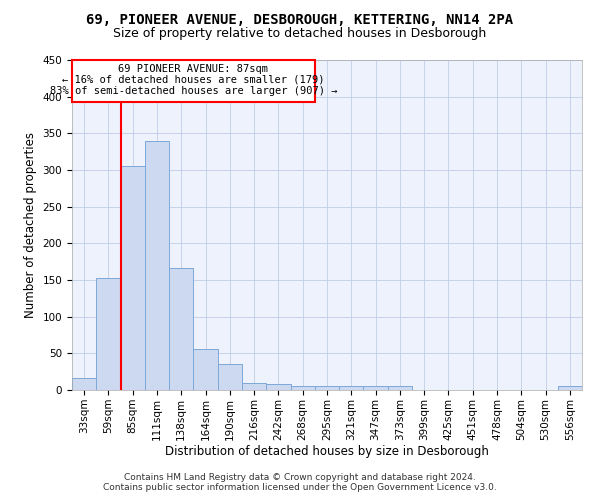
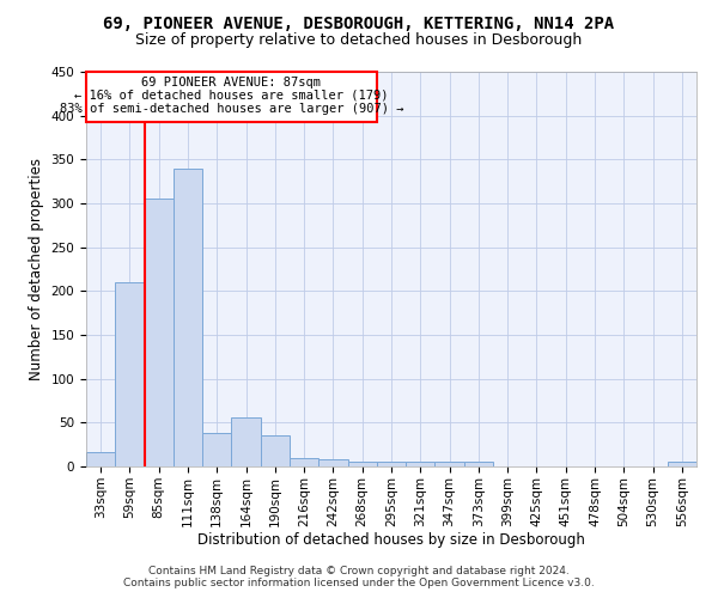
59sqm: 153 -> 210
138sqm: 166 -> 38
